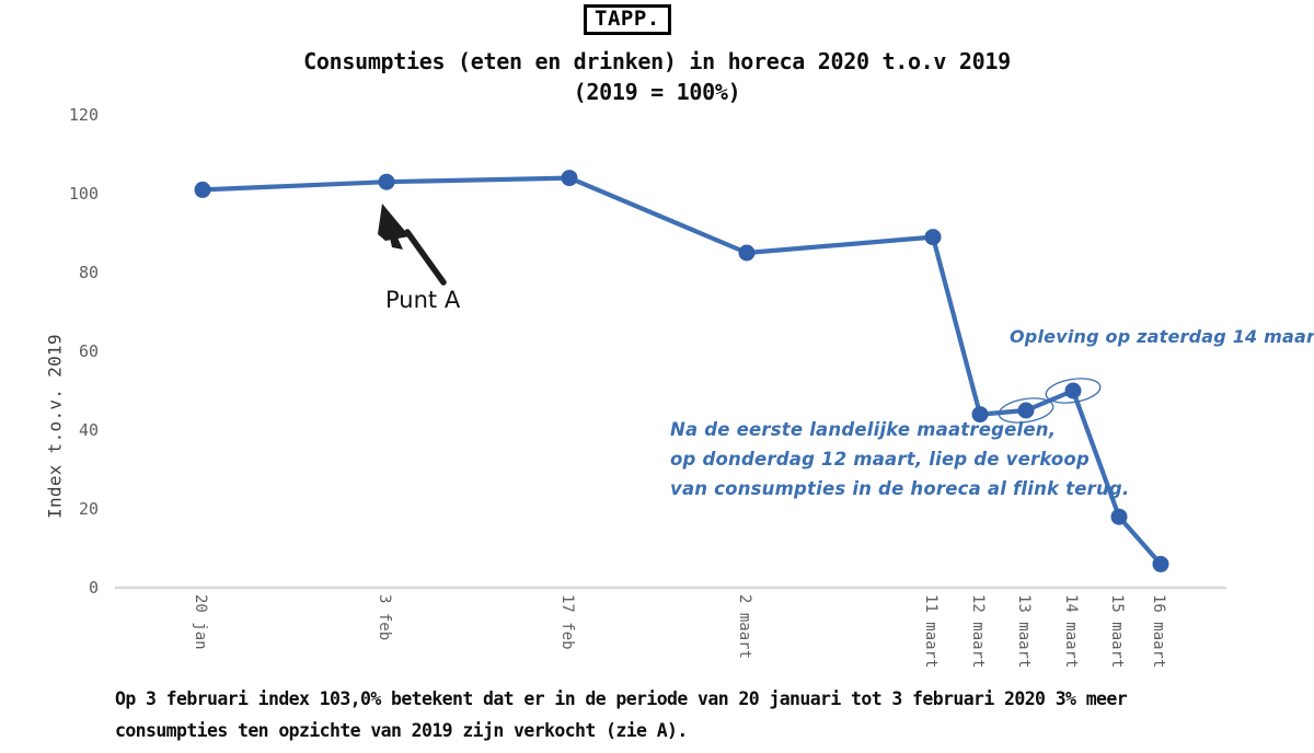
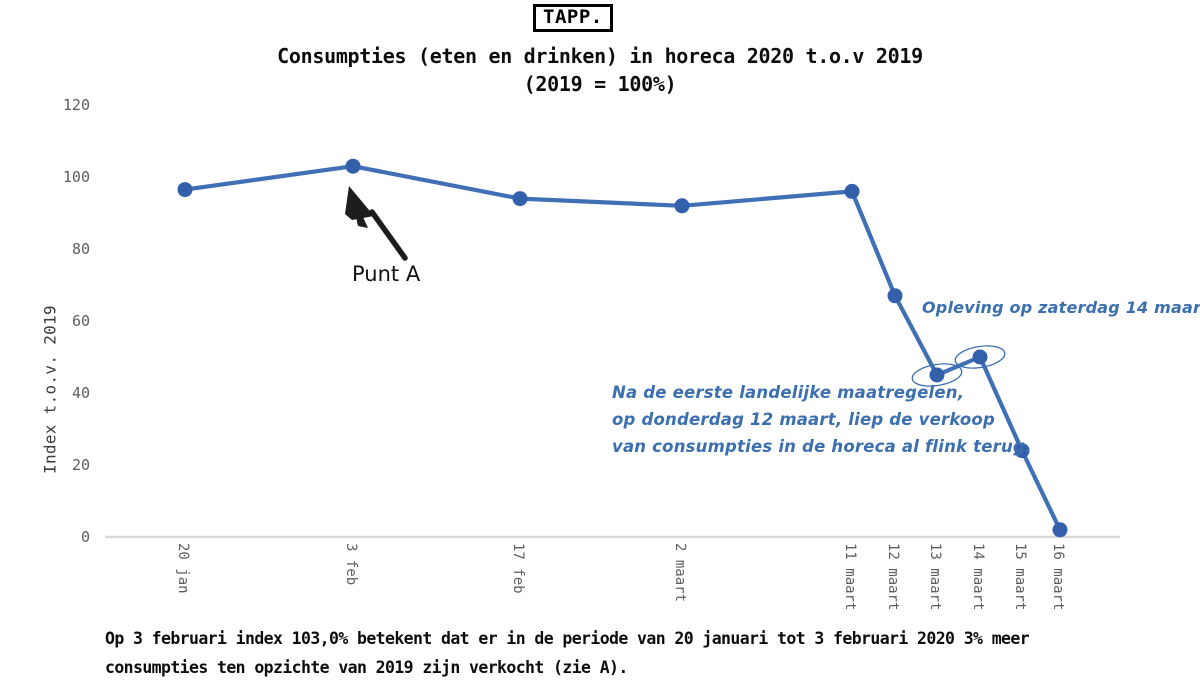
20 jan: 101 -> 96
17 feb: 104 -> 94
2 maart: 85 -> 92
11 maart: 89 -> 96
12 maart: 44 -> 67
15 maart: 18 -> 24
16 maart: 6 -> 2
